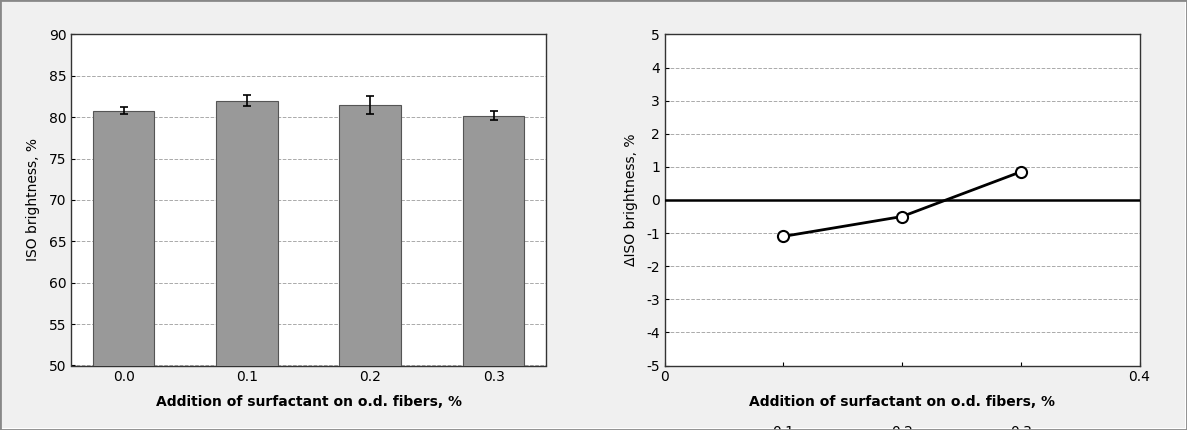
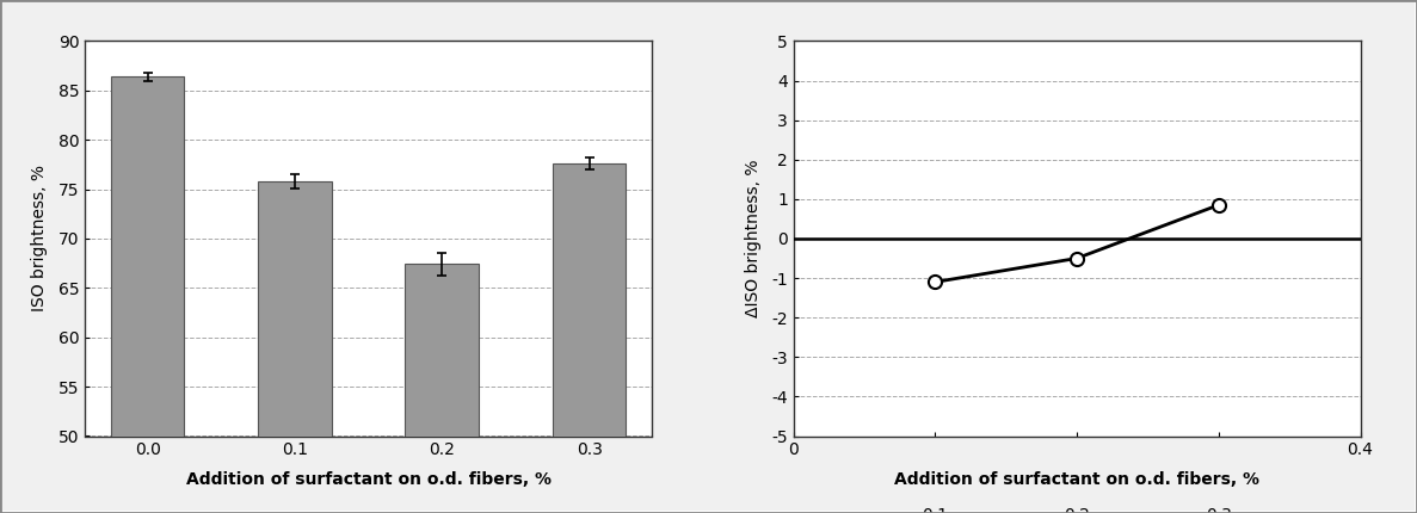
0.0: 80.8 -> 86.4
0.1: 82.0 -> 75.8
0.2: 81.5 -> 67.4
0.3: 80.2 -> 77.6
